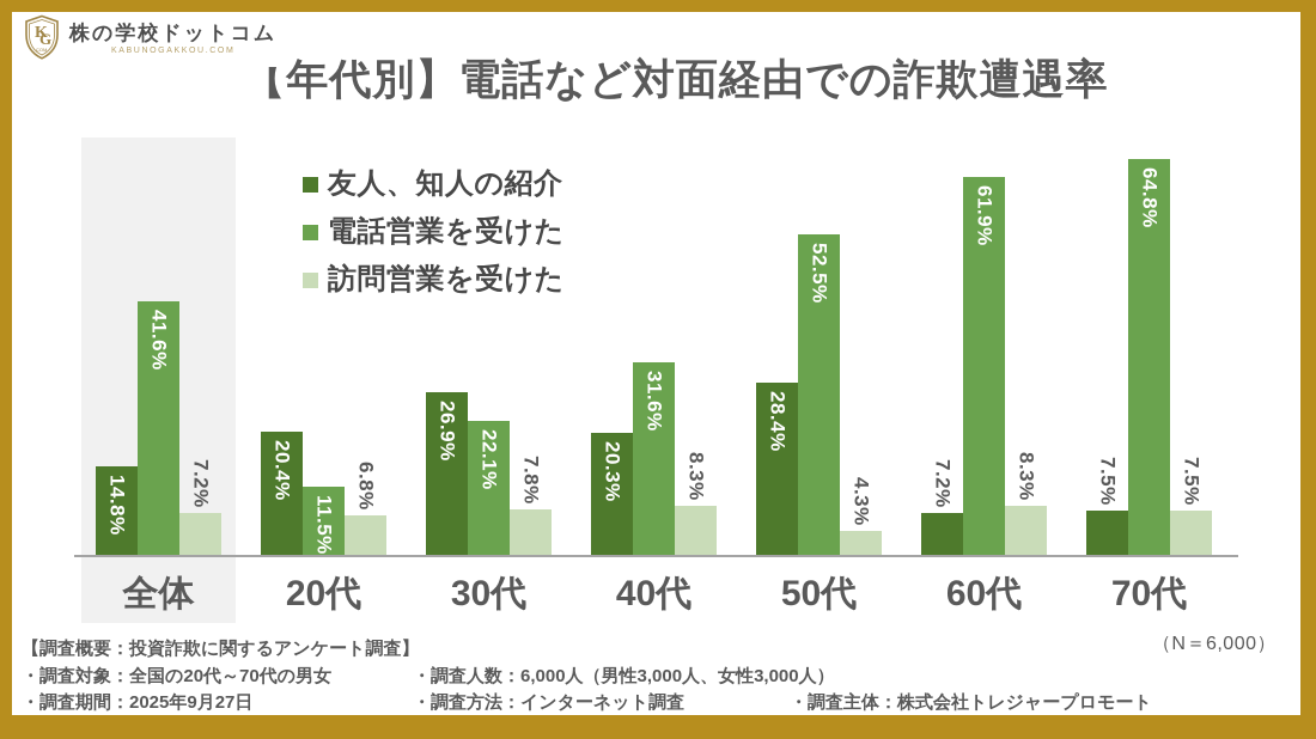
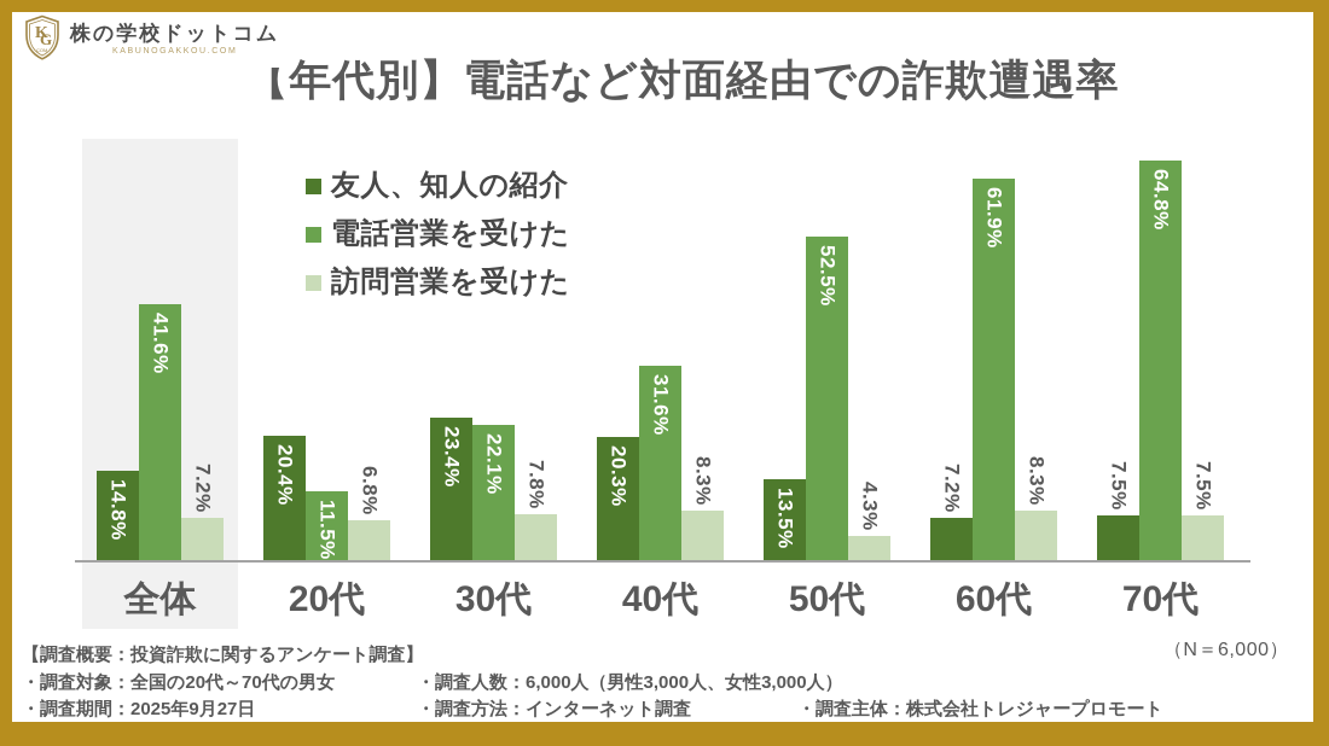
友人、知人の紹介/30代: 26.9% -> 23.4%
友人、知人の紹介/50代: 28.4% -> 13.5%
